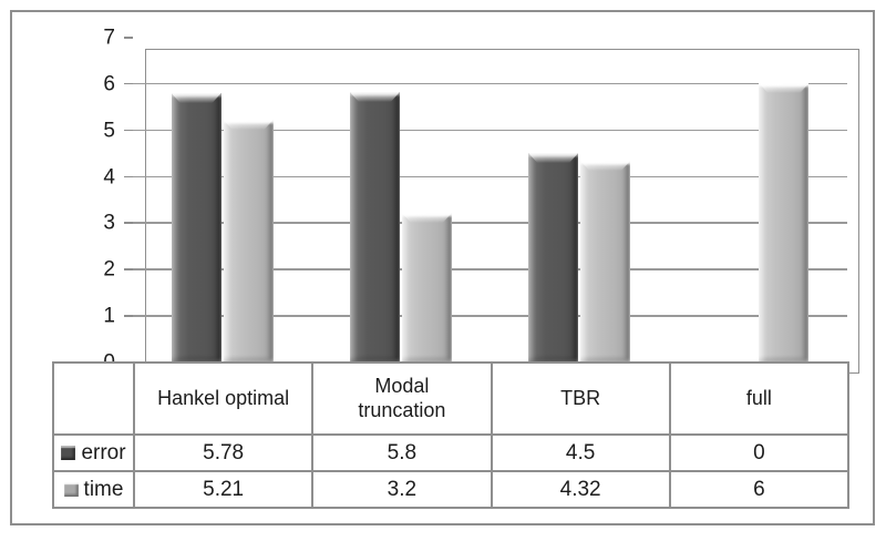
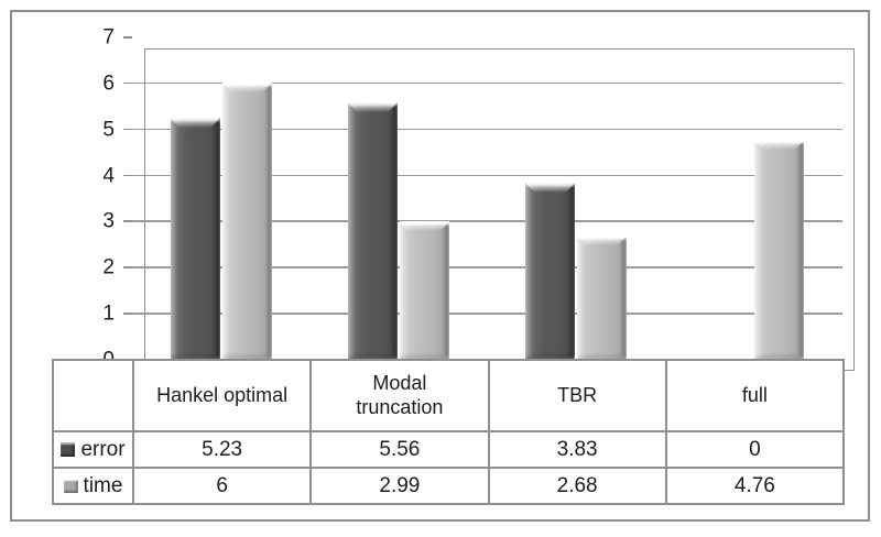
error/Hankel optimal: 5.78 -> 5.23
time/Hankel optimal: 5.21 -> 6
error/Modal truncation: 5.8 -> 5.56
time/Modal truncation: 3.2 -> 2.99
error/TBR: 4.5 -> 3.83
time/TBR: 4.32 -> 2.68
time/full: 6 -> 4.76
